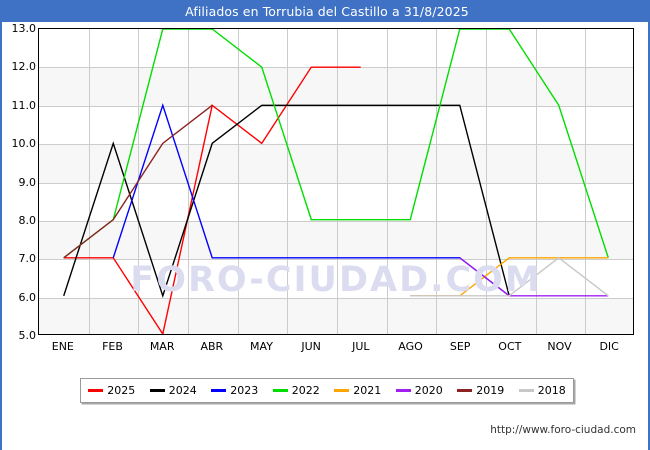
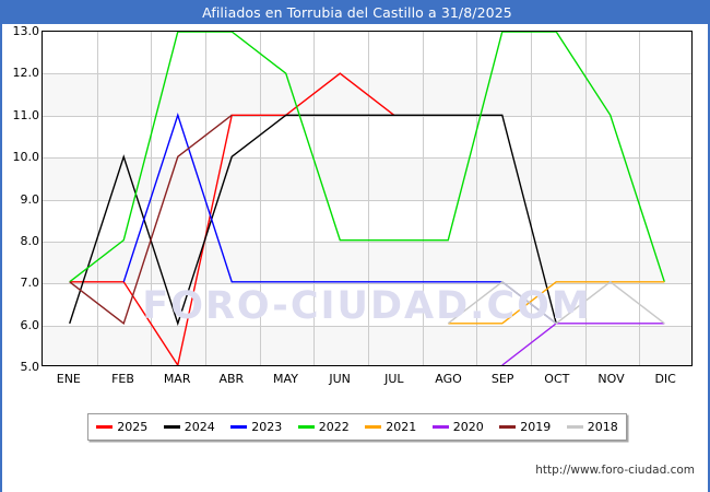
2019/FEB: 8 -> 6
2025/MAY: 10 -> 11
2025/JUL: 12 -> 11
2020/SEP: 7 -> 5
2018/SEP: 6 -> 7
